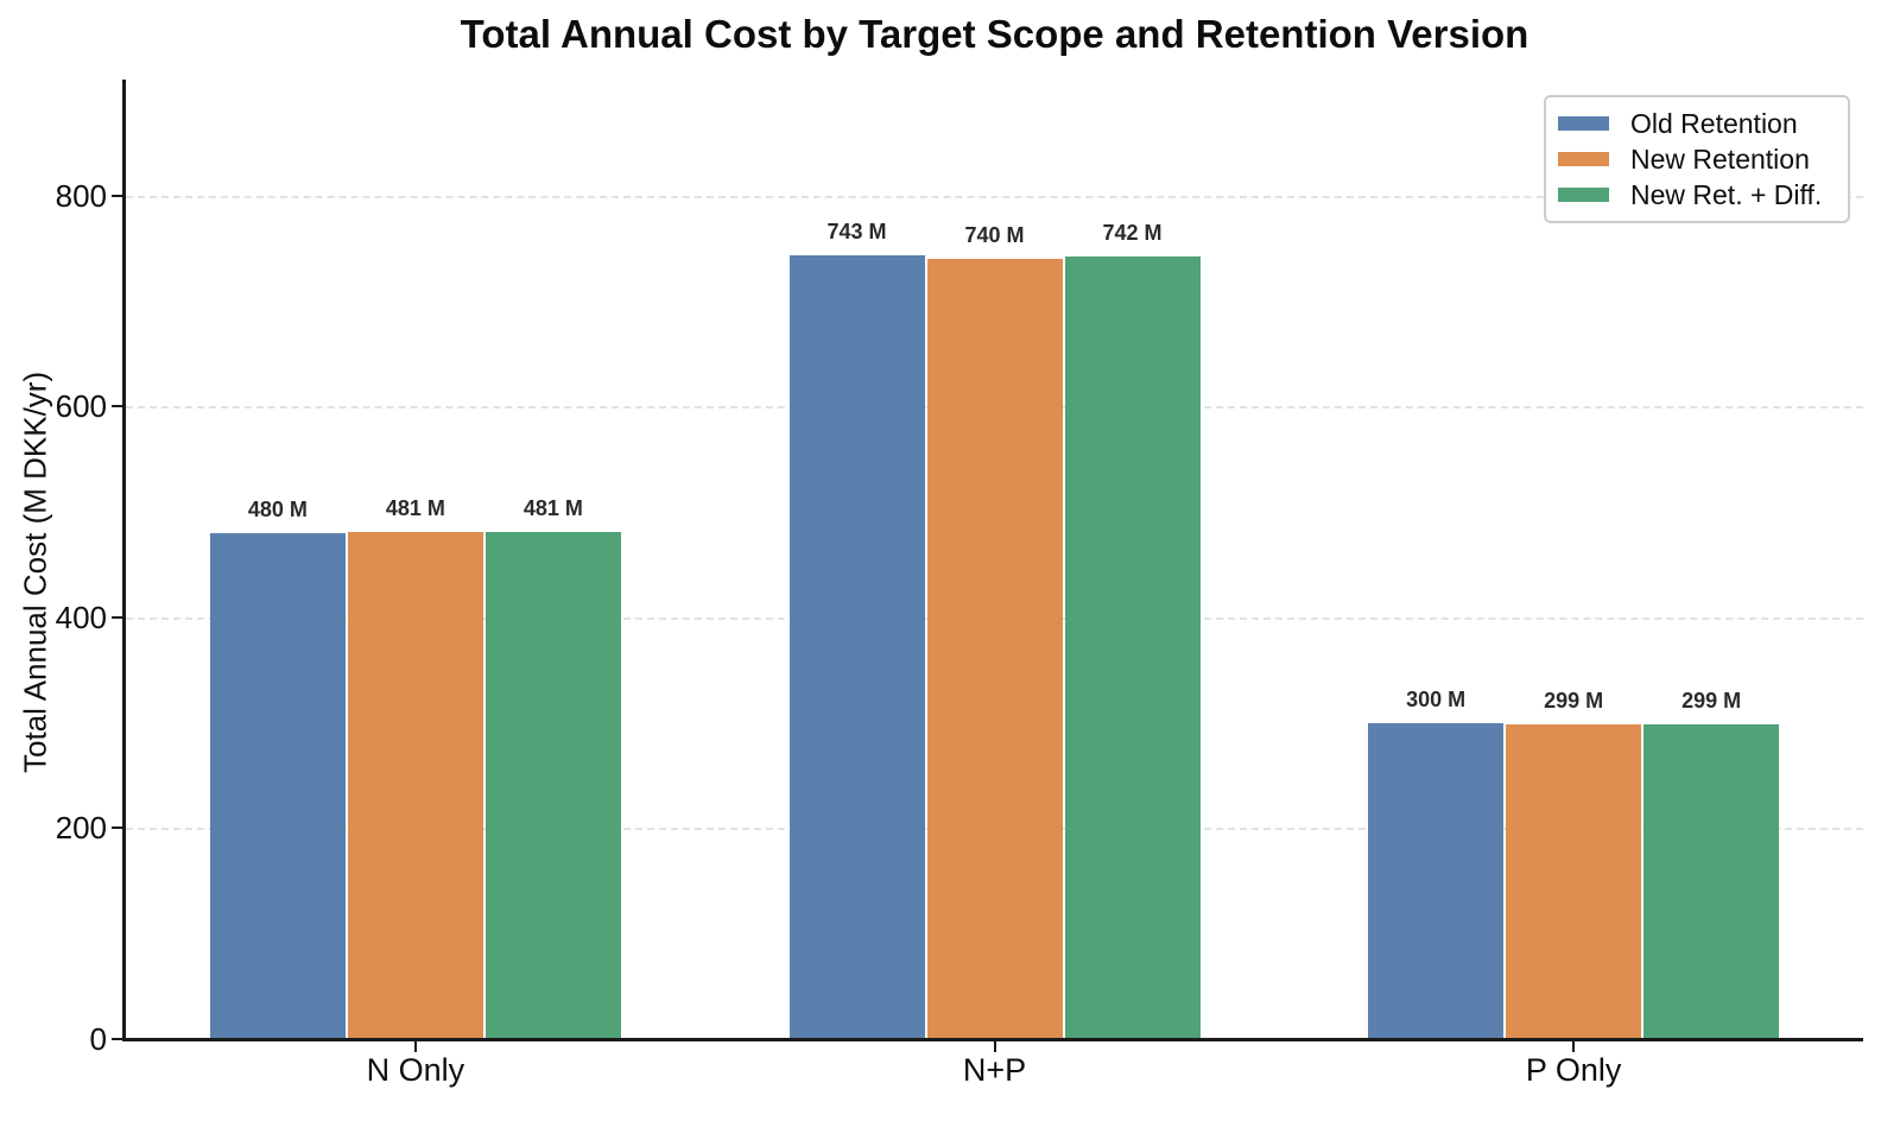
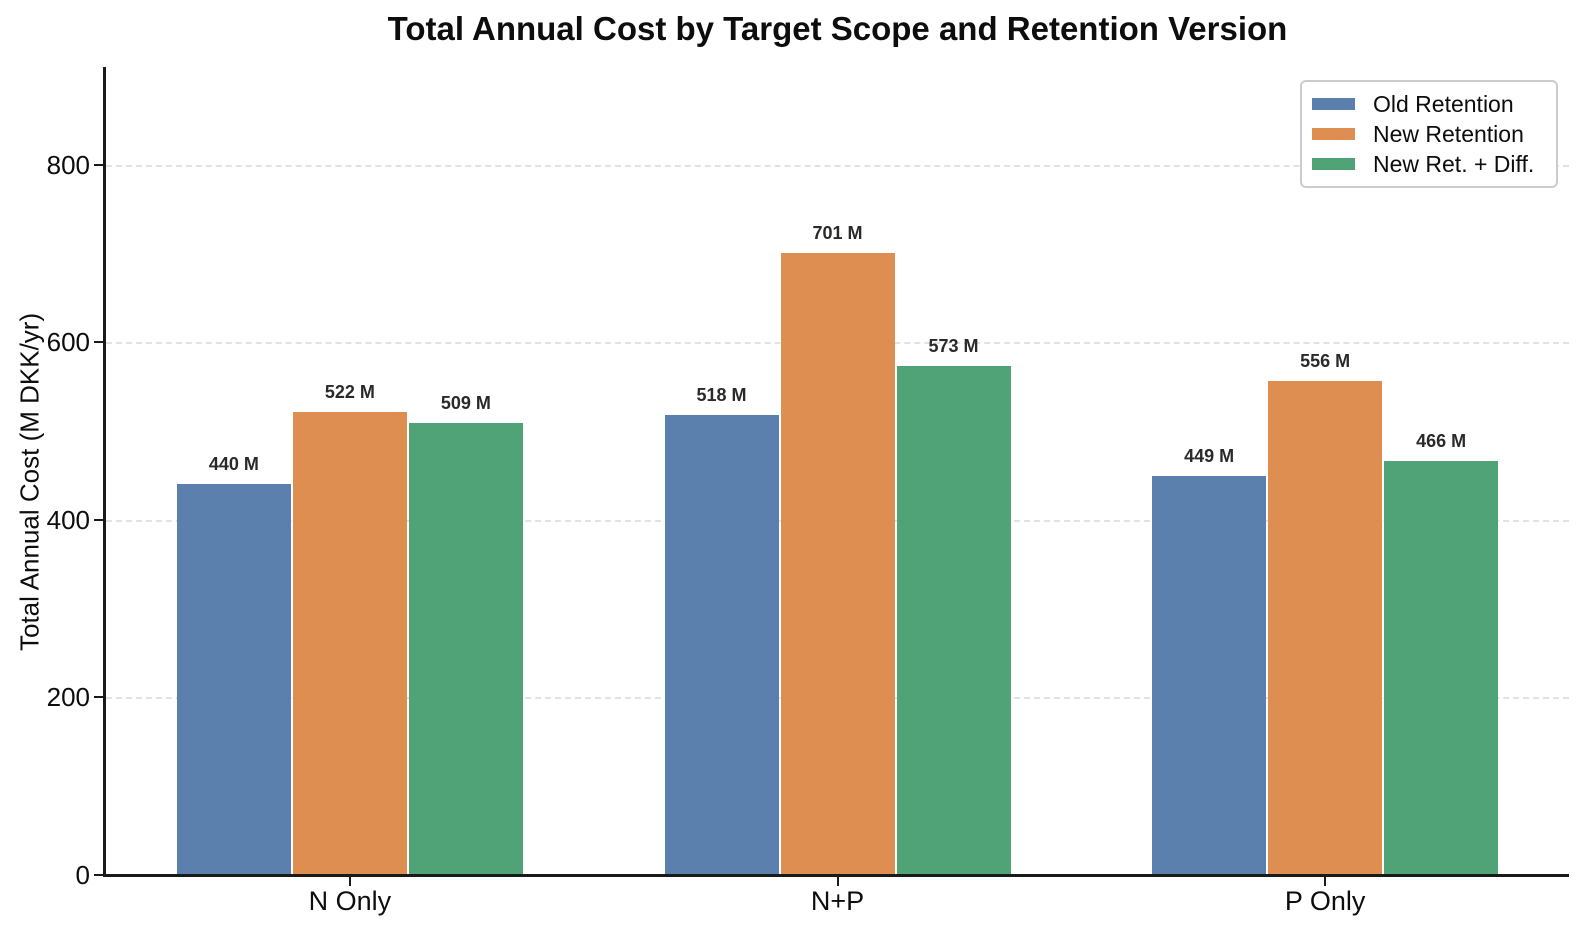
Old Retention/N Only: 480 -> 440
New Retention/N Only: 481 -> 522
New Ret. + Diff./N Only: 481 -> 509
Old Retention/N+P: 743 -> 518
New Retention/N+P: 740 -> 701
New Ret. + Diff./N+P: 742 -> 573
Old Retention/P Only: 300 -> 449
New Retention/P Only: 299 -> 556
New Ret. + Diff./P Only: 299 -> 466
